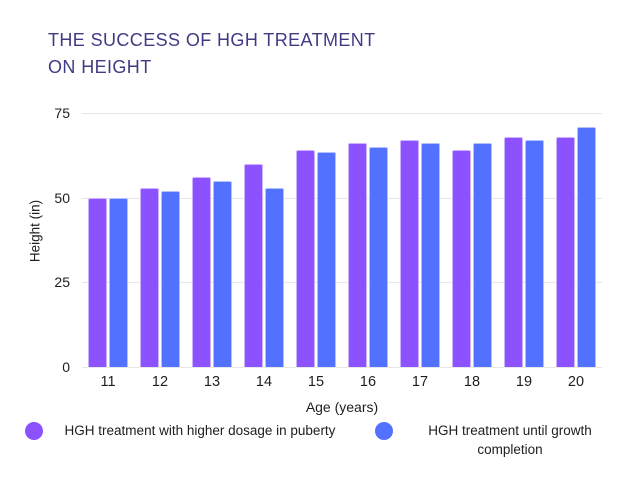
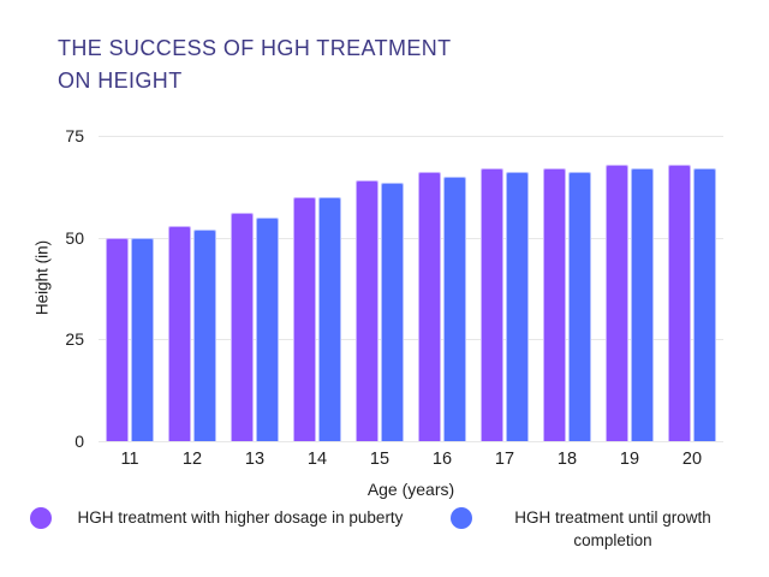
HGH treatment until growth completion/14: 53 -> 60
HGH treatment with higher dosage in puberty/18: 64 -> 67
HGH treatment until growth completion/20: 71 -> 67
